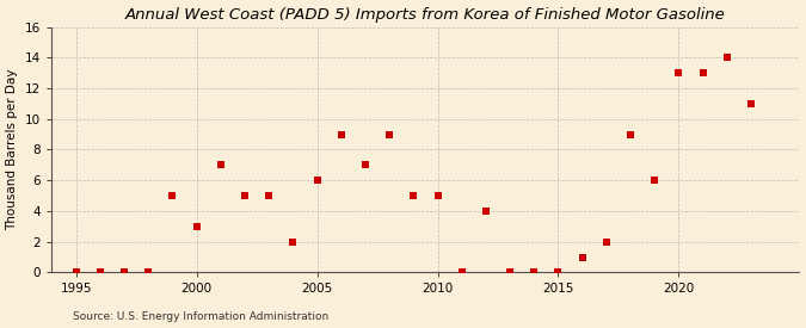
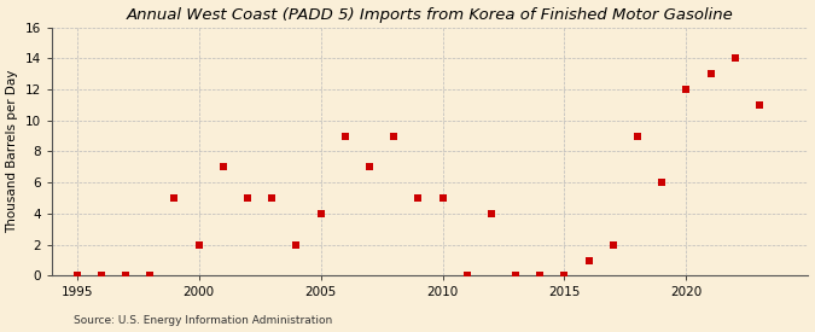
2000: 3 -> 2
2005: 6 -> 4
2020: 13 -> 12
